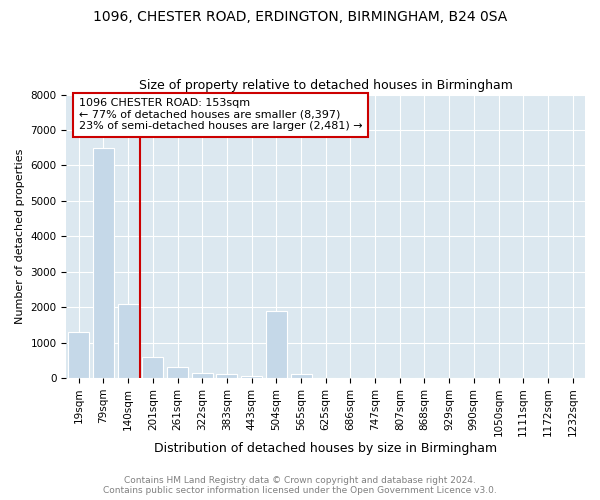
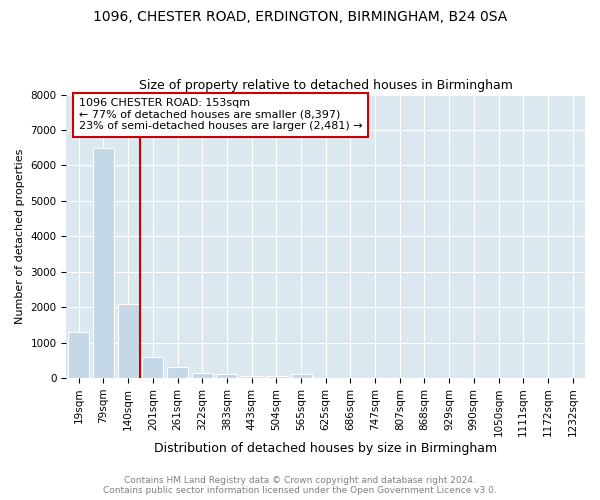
504sqm: 1900 -> 50
